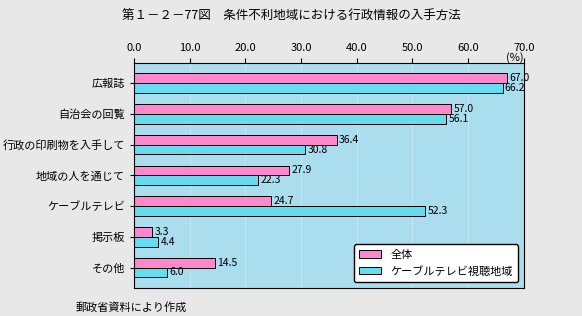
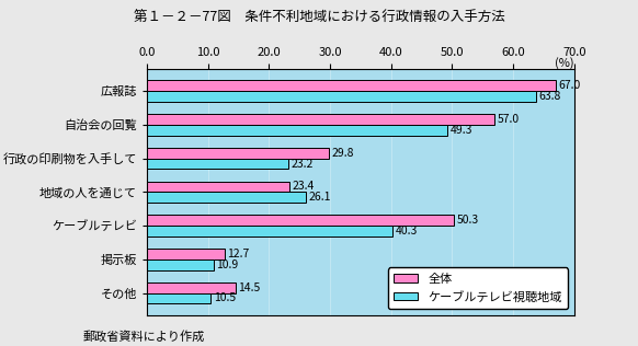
ケーブルテレビ視聴地域/広報誌: 66.2 -> 63.8
ケーブルテレビ視聴地域/自治会の回覧: 56.1 -> 49.3
全体/行政の印刷物を入手して: 36.4 -> 29.8
ケーブルテレビ視聴地域/行政の印刷物を入手して: 30.8 -> 23.2
全体/地域の人を通じて: 27.9 -> 23.4
ケーブルテレビ視聴地域/地域の人を通じて: 22.3 -> 26.1
全体/ケーブルテレビ: 24.7 -> 50.3
ケーブルテレビ視聴地域/ケーブルテレビ: 52.3 -> 40.3
全体/掲示板: 3.3 -> 12.7
ケーブルテレビ視聴地域/掲示板: 4.4 -> 10.9
ケーブルテレビ視聴地域/その他: 6.0 -> 10.5
